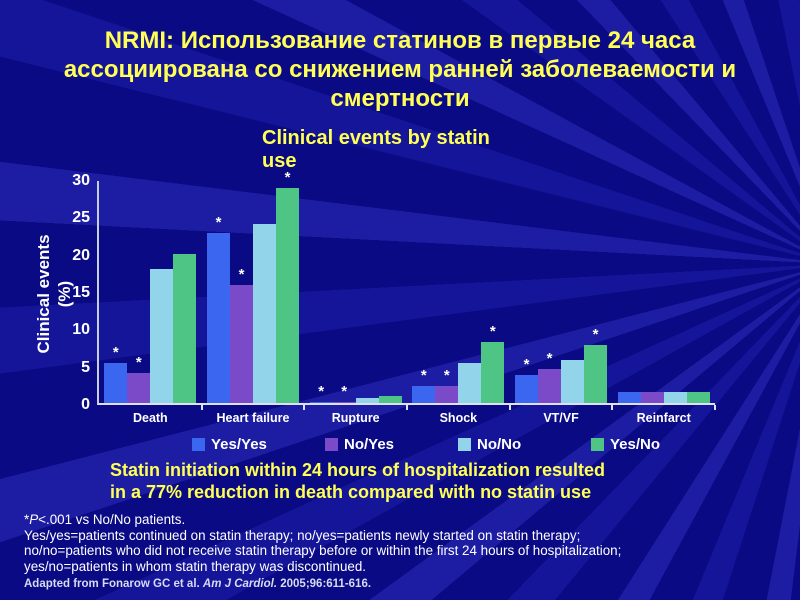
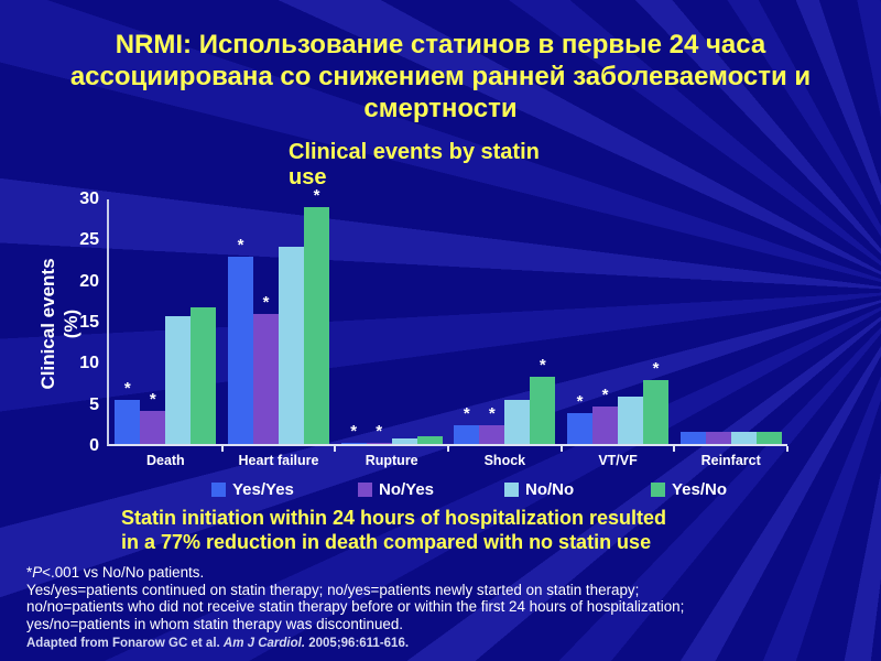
No/No/Death: 18 -> 16
Yes/No/Death: 20 -> 17
